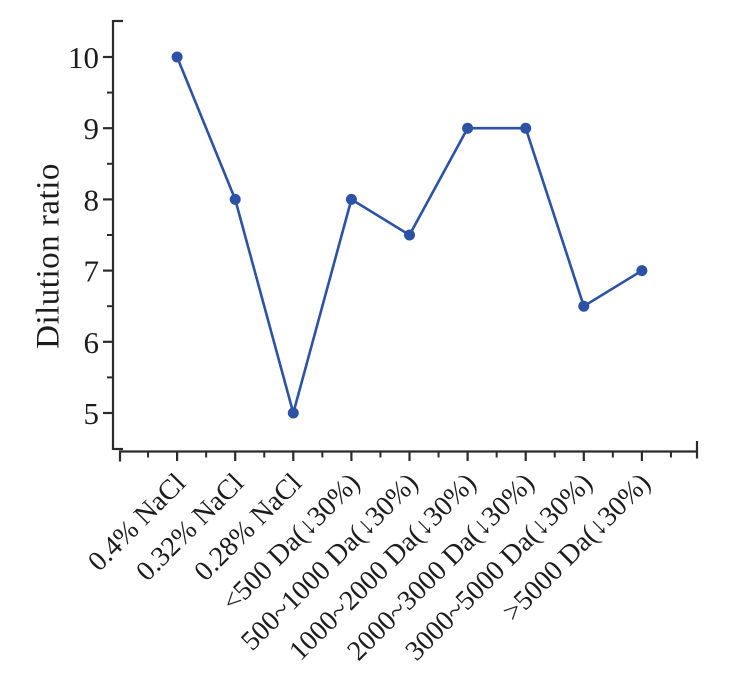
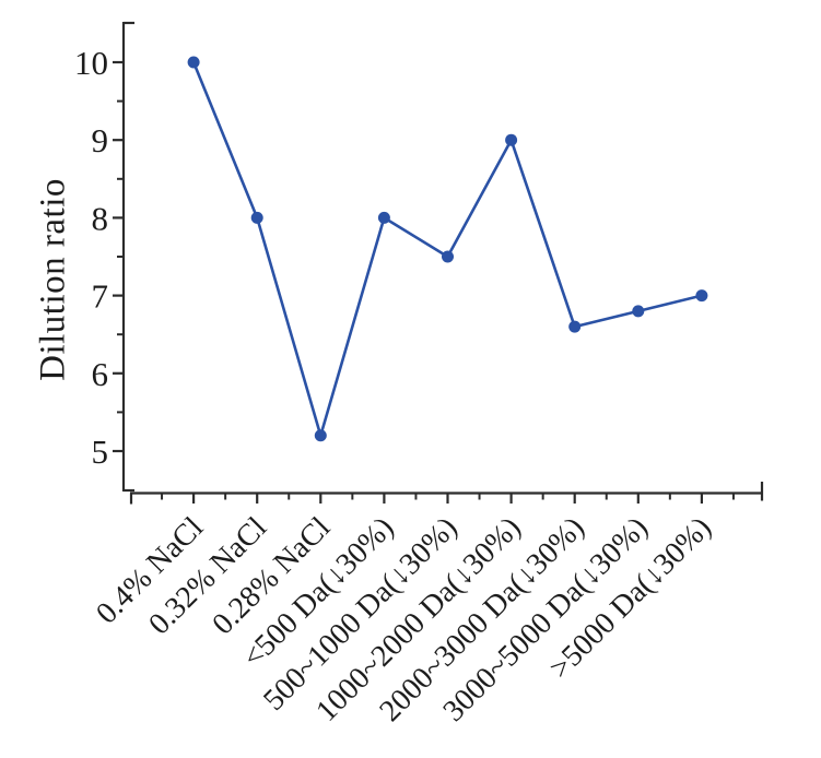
0.28% NaCl: 5.0 -> 5.2
2000~3000 Da(↓30%): 9.0 -> 6.6
3000~5000 Da(↓30%): 6.5 -> 6.8
